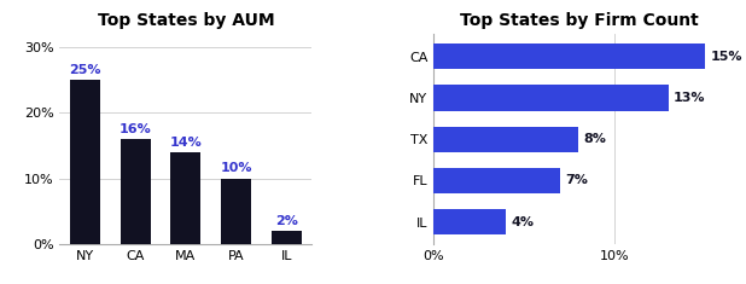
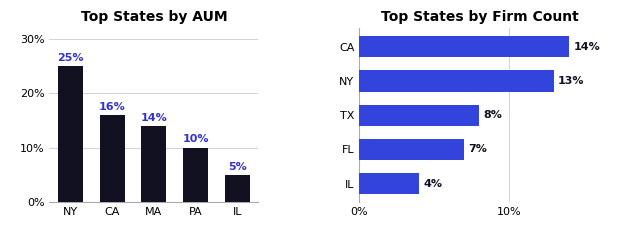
Top States by AUM/IL: 2% -> 5%
Top States by Firm Count/CA: 15% -> 14%
